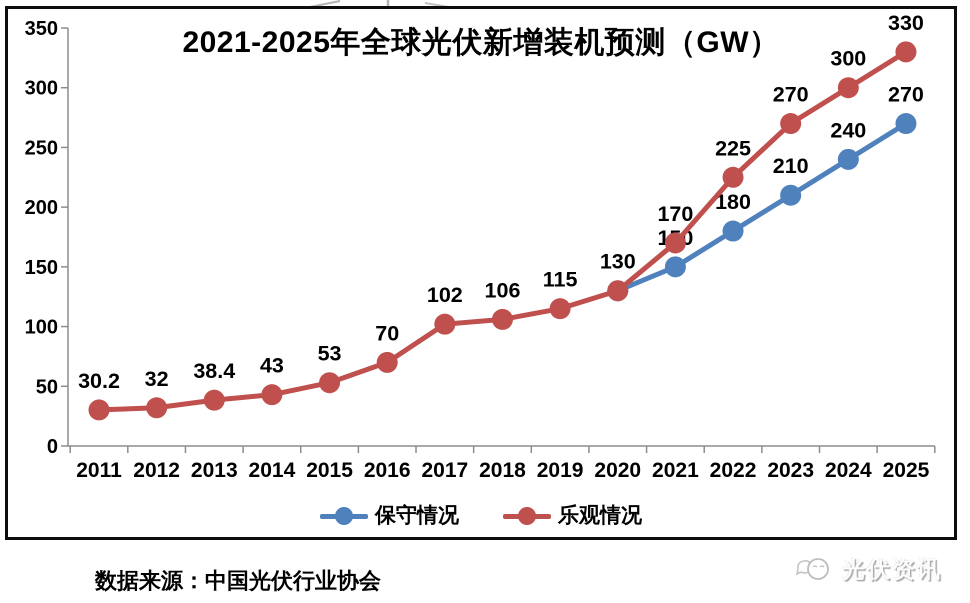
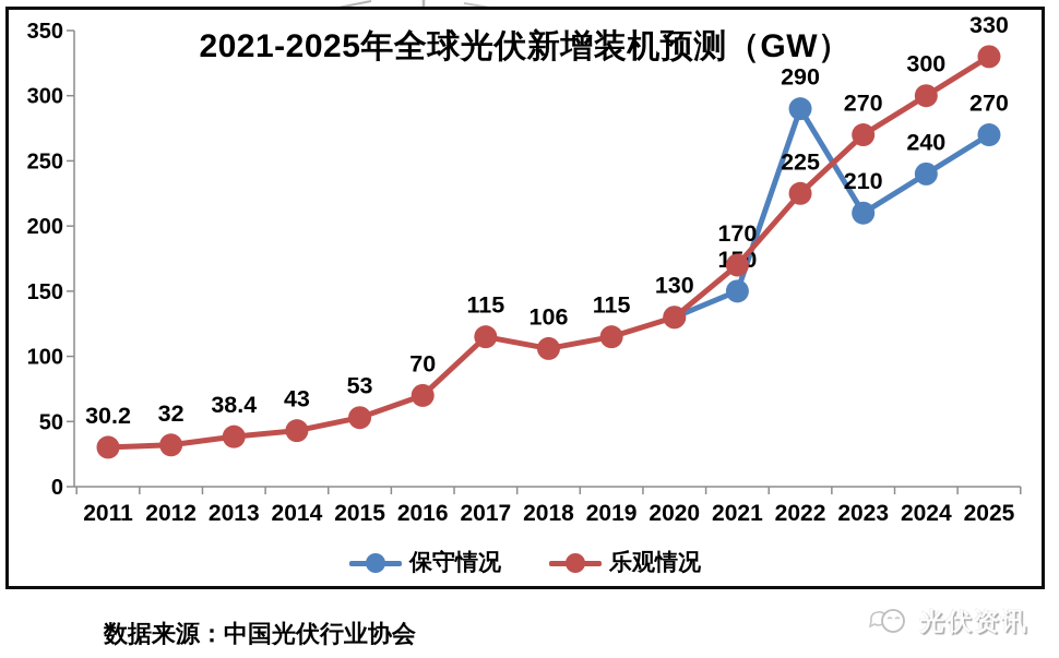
乐观情况/2017: 102 -> 115
保守情况/2022: 180 -> 290
